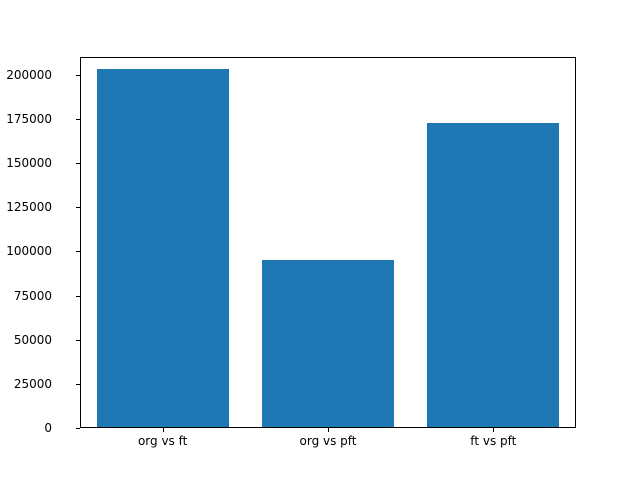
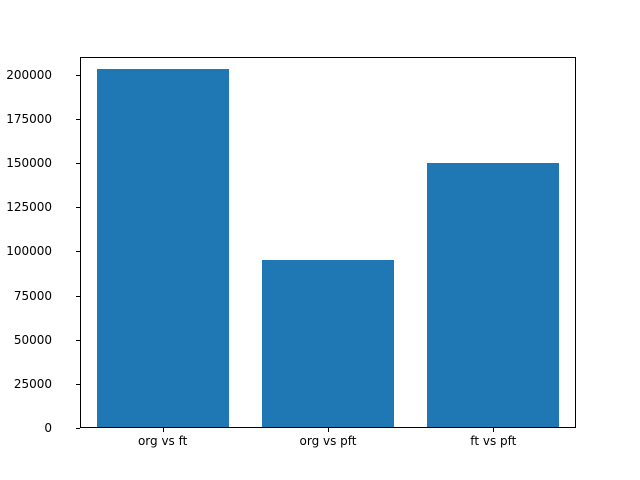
ft vs pft: 173000 -> 150000
